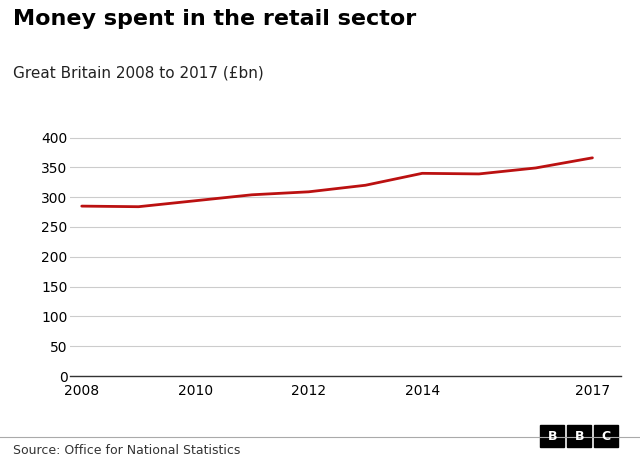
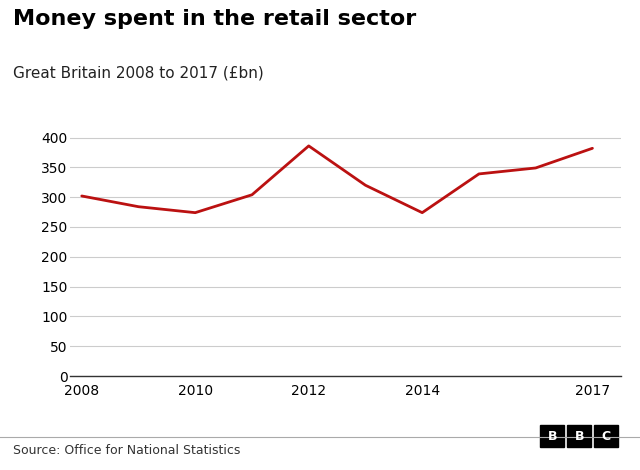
2008: 285 -> 302
2010: 294 -> 274
2012: 309 -> 386
2014: 340 -> 274
2017: 366 -> 382
